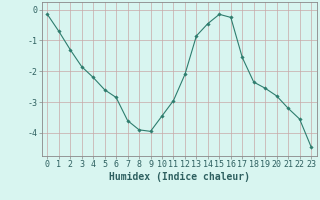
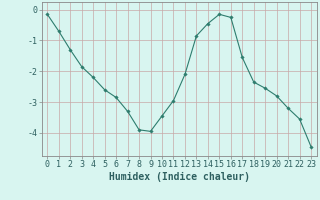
7: -3.60 -> -3.30
